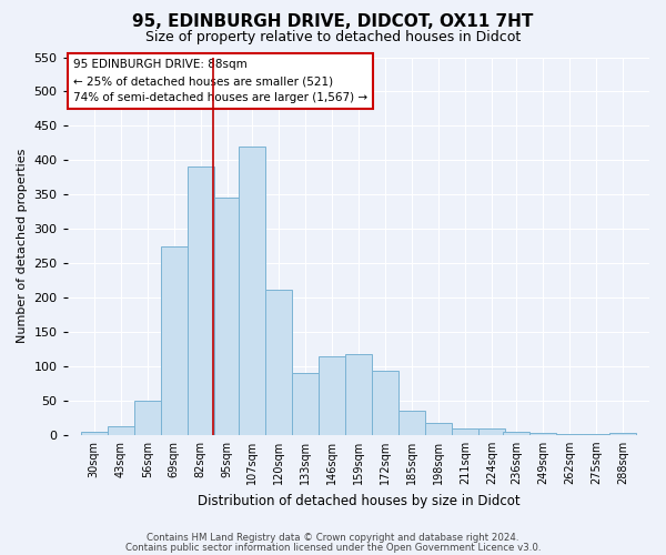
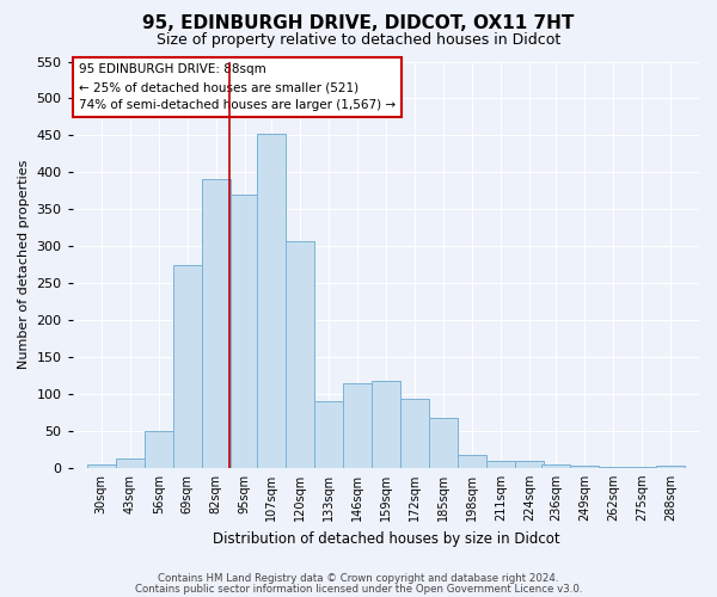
95sqm: 345 -> 370
107sqm: 420 -> 452
120sqm: 212 -> 306
185sqm: 35 -> 68
